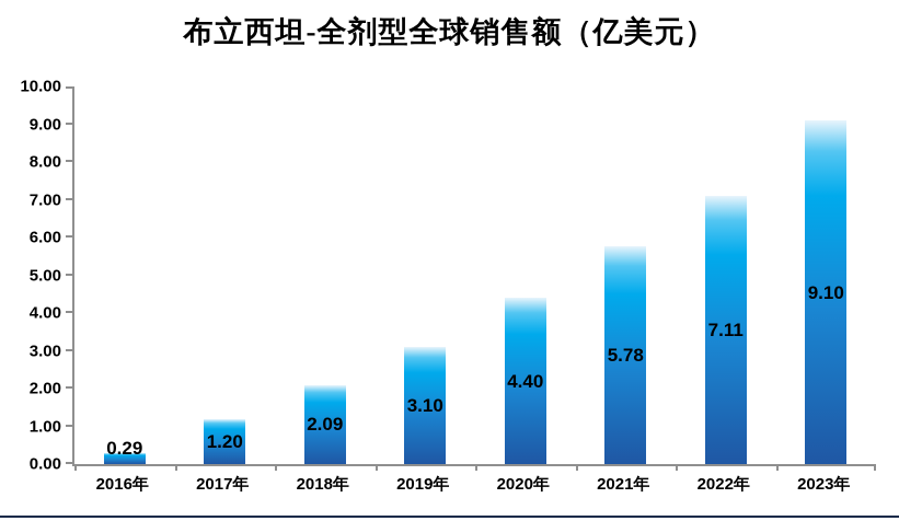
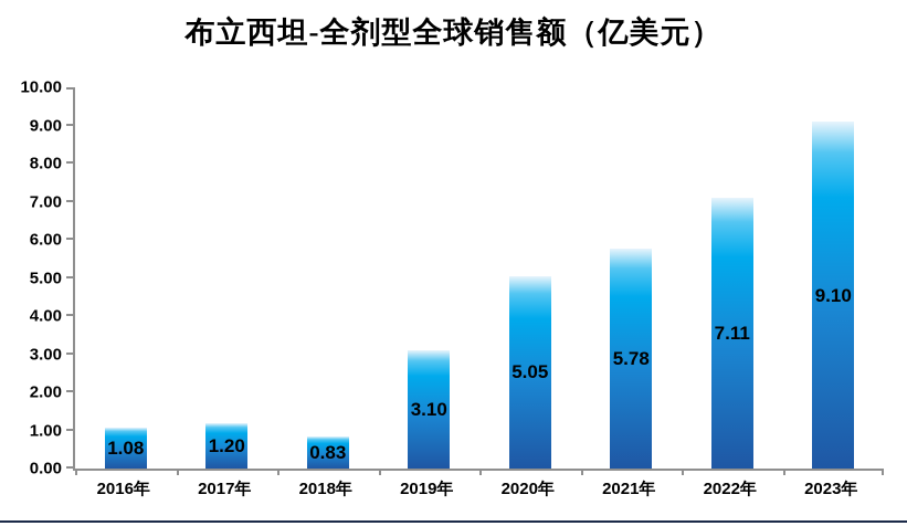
2016年: 0.29 -> 1.08
2018年: 2.09 -> 0.83
2020年: 4.40 -> 5.05
